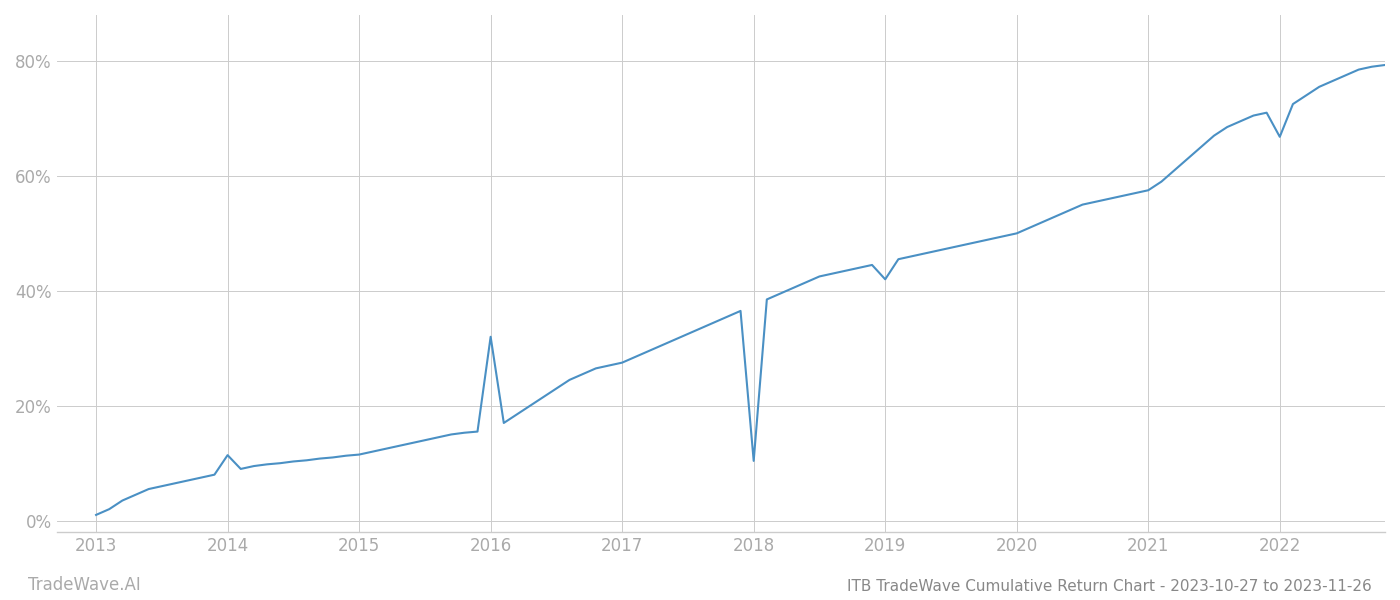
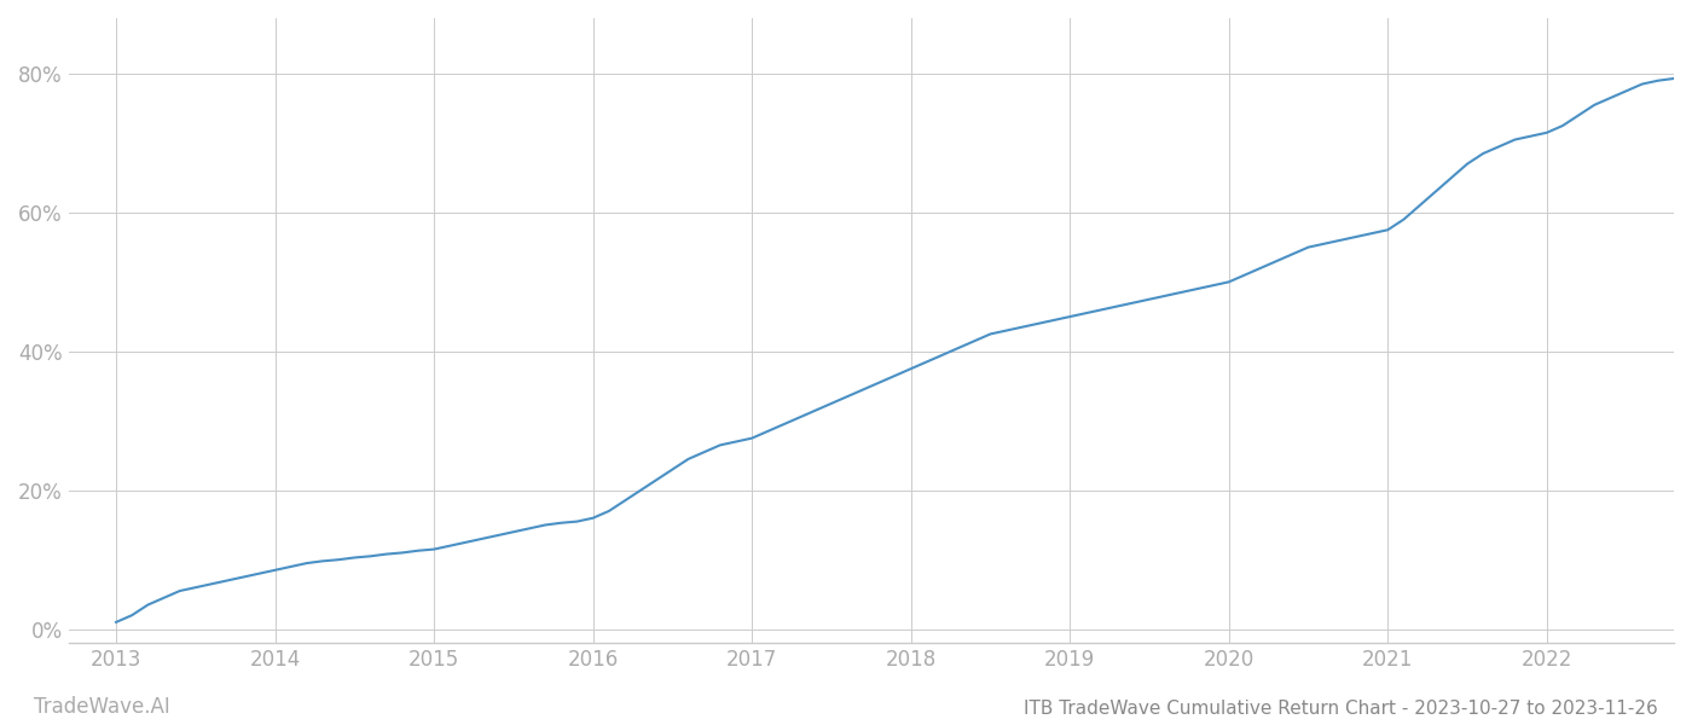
2014: 11.4% -> 8.5%
2016: 32.0% -> 16.0%
2018: 10.4% -> 37.5%
2019: 42.0% -> 45.0%
2022: 66.8% -> 71.5%
